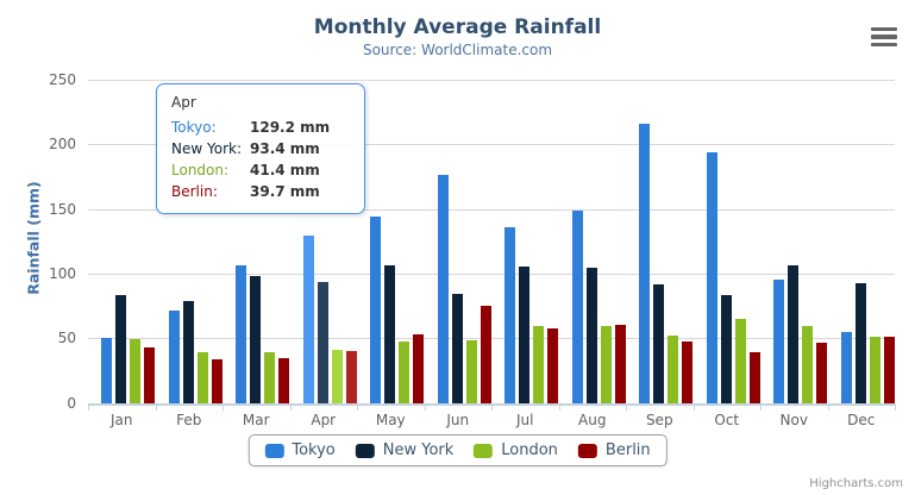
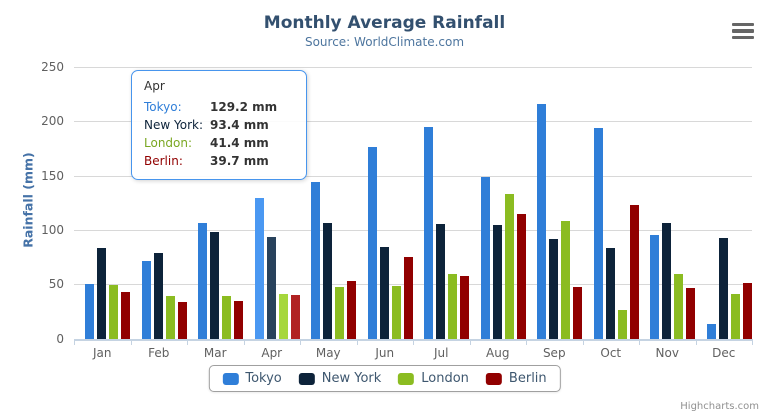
Tokyo/Jul: 136 -> 195
London/Aug: 60 -> 133
Berlin/Aug: 60 -> 115
London/Sep: 52 -> 108
London/Oct: 65 -> 26
Berlin/Oct: 39 -> 123
Tokyo/Dec: 54 -> 13
London/Dec: 51 -> 41
